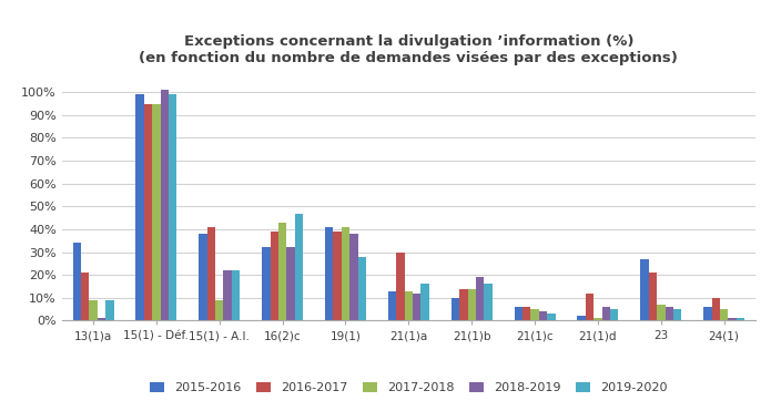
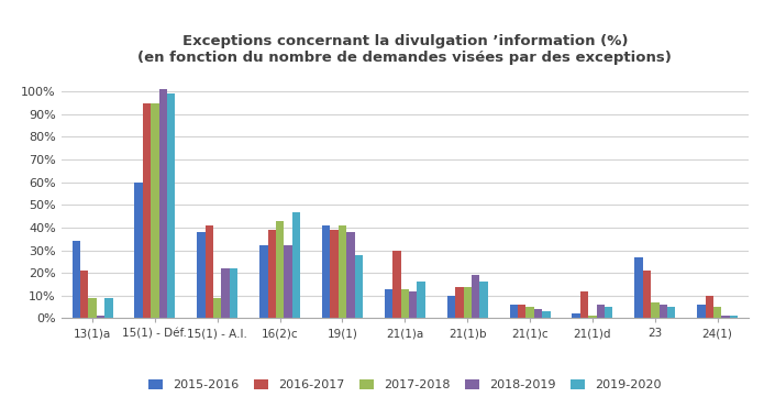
2015-2016/15(1) - Déf.: 99% -> 60%
